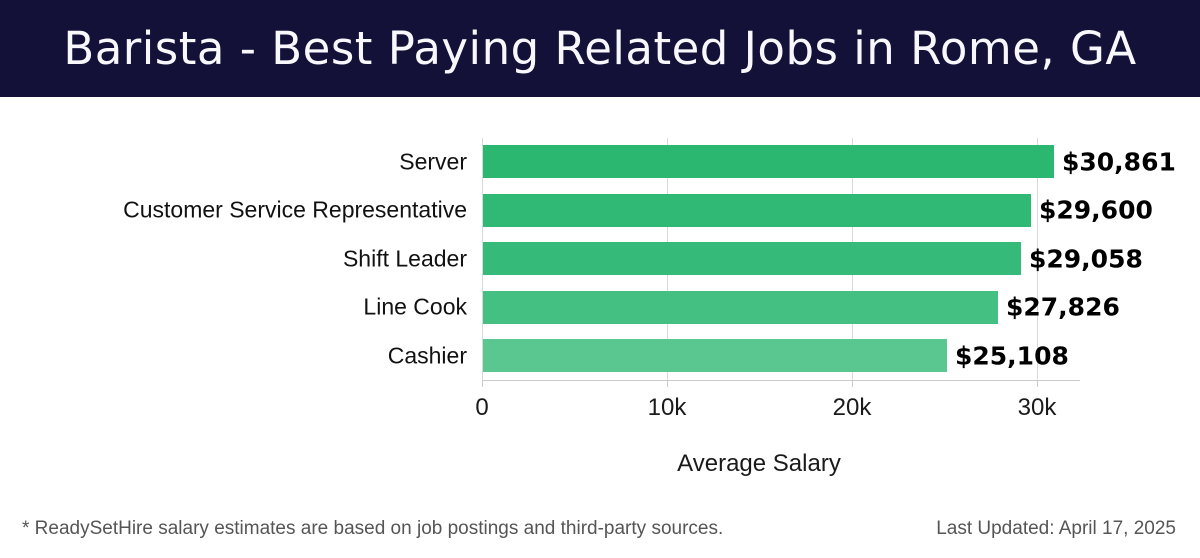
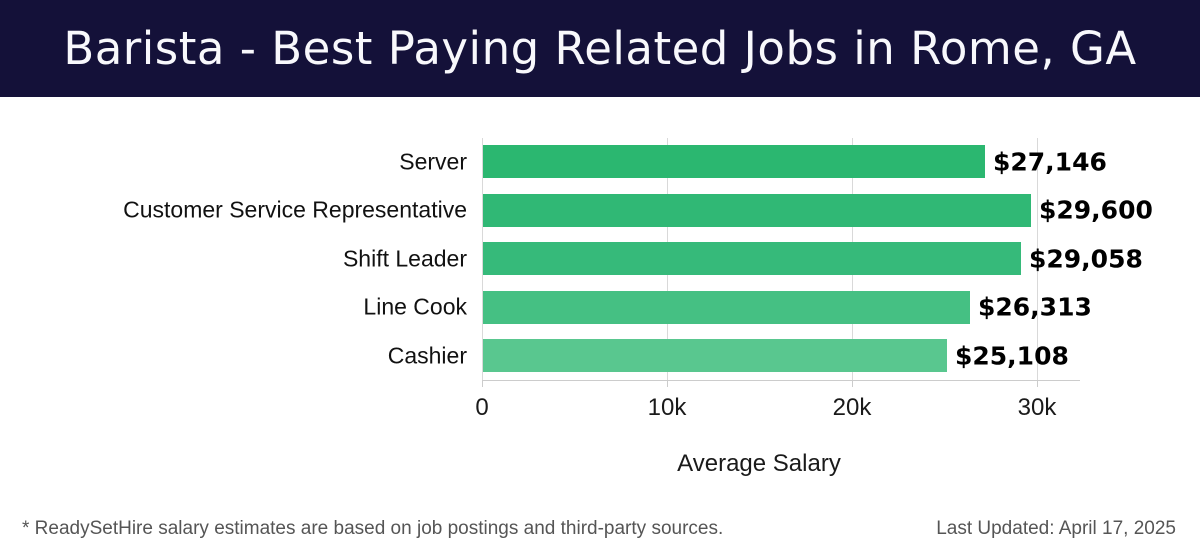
Server: $30,861 -> $27,146
Line Cook: $27,826 -> $26,313
